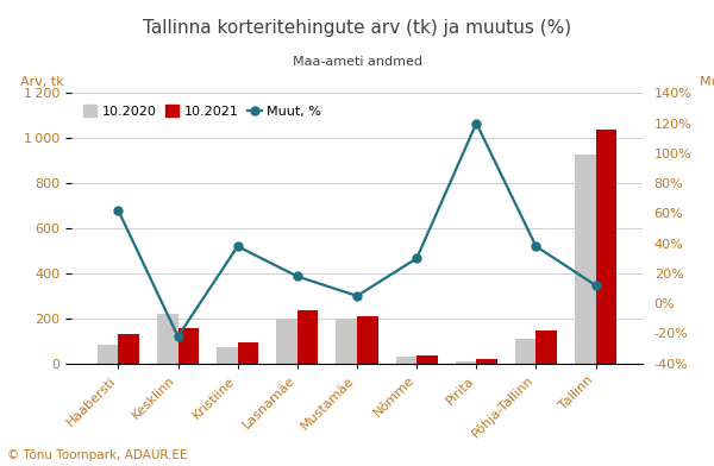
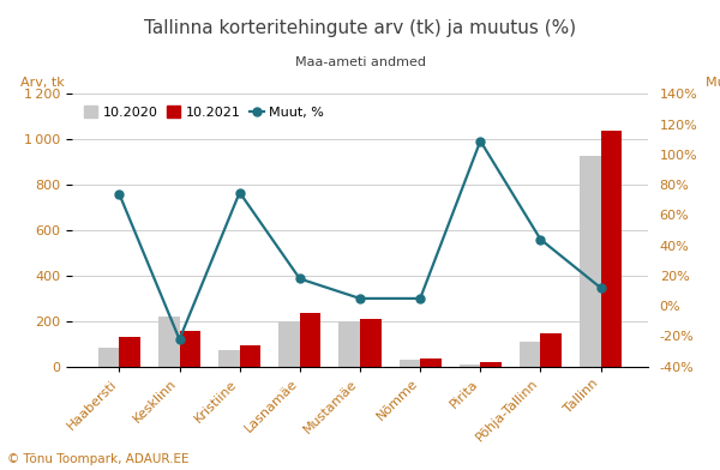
Muut, %/Haabersti: 62% -> 74%
Muut, %/Kristiine: 38% -> 75%
Muut, %/Nõmme: 30% -> 5%
Muut, %/Pirita: 120% -> 109%
Muut, %/Põhja-Tallinn: 38% -> 44%
